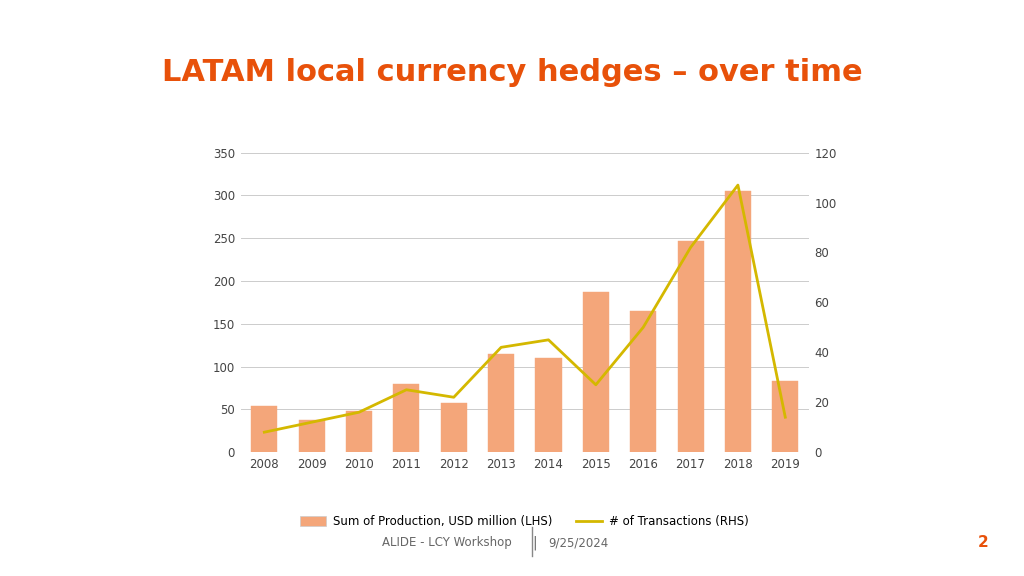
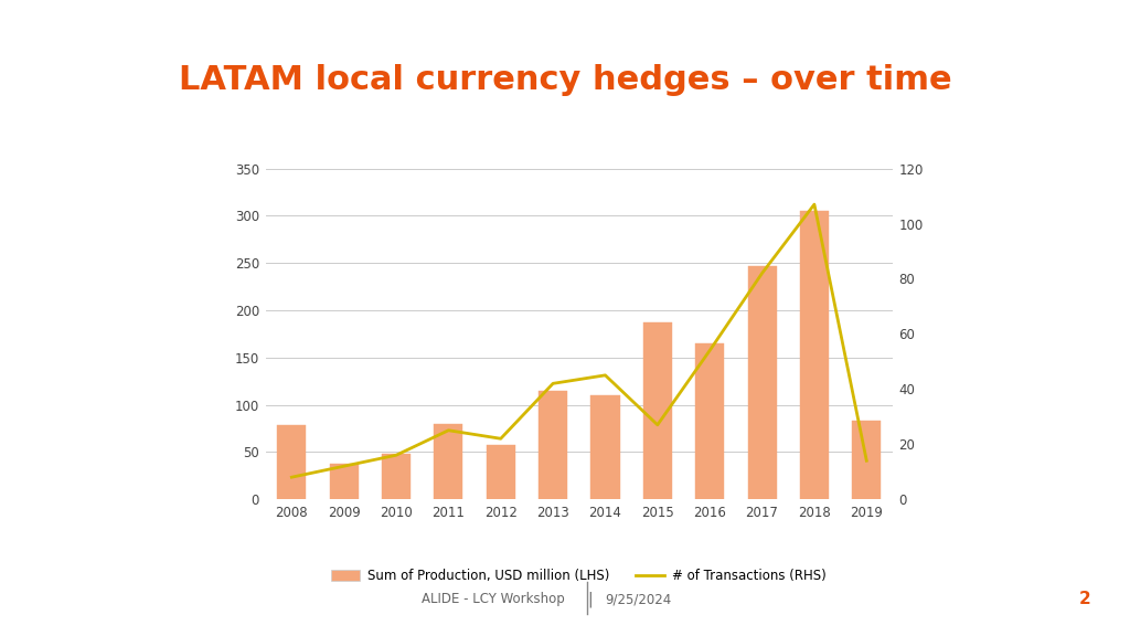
Sum of Production, USD million (LHS)/2008: 54 -> 78
# of Transactions (RHS)/2016: 50 -> 54
